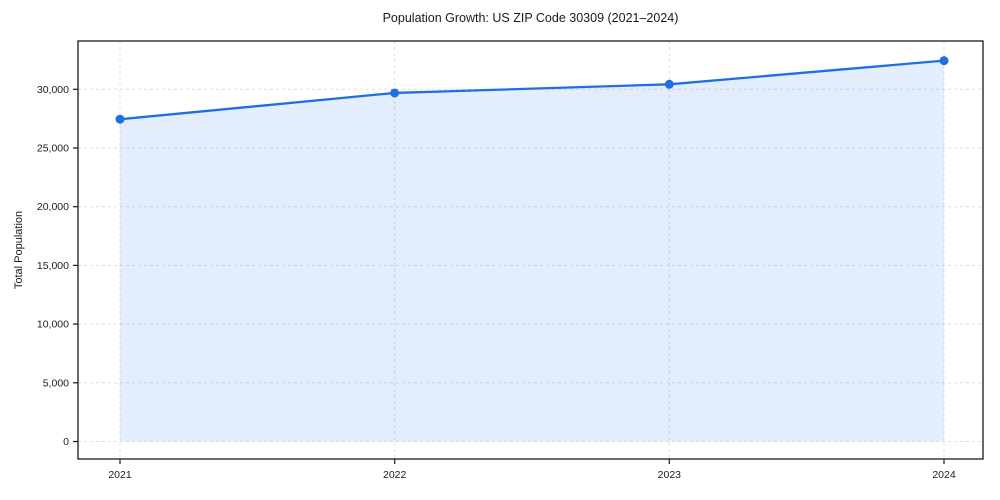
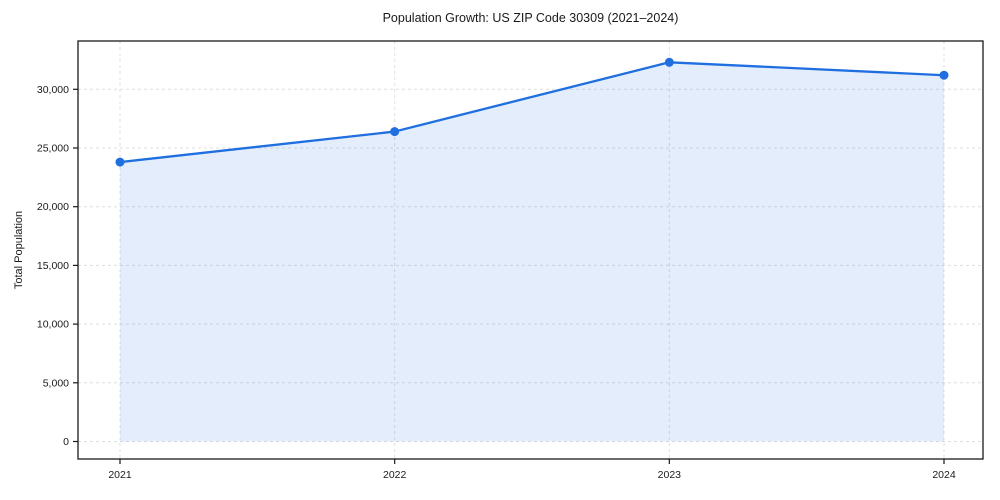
2021: 27400 -> 23800
2022: 29700 -> 26400
2023: 30400 -> 32300
2024: 32400 -> 31200
